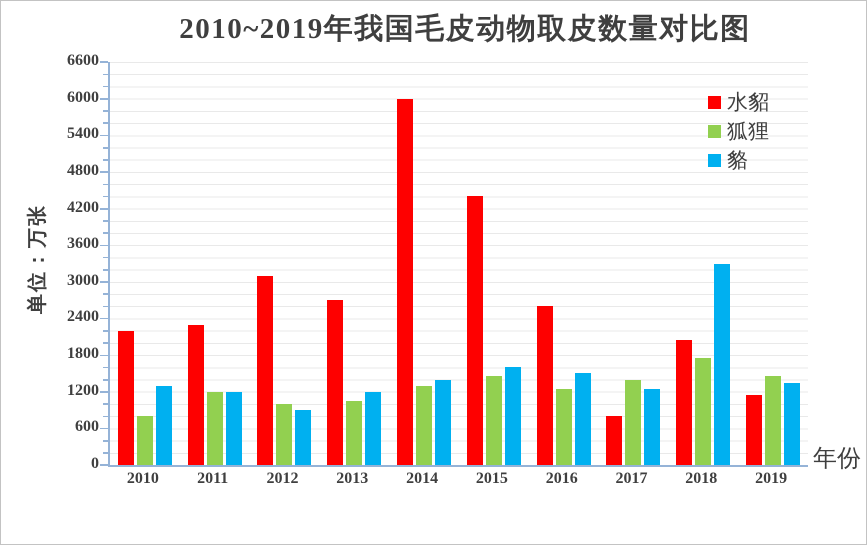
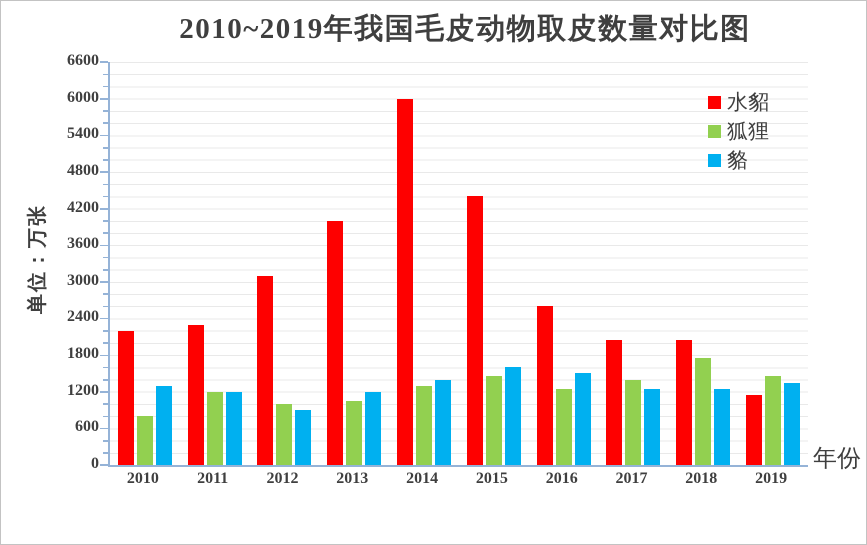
水貂/2013: 2700 -> 4000
水貂/2017: 800 -> 2000
貉/2018: 3300 -> 1200
